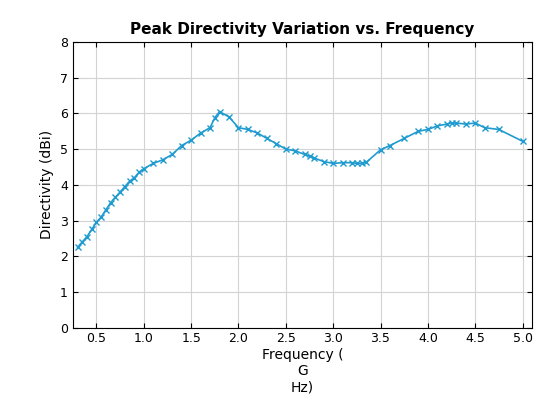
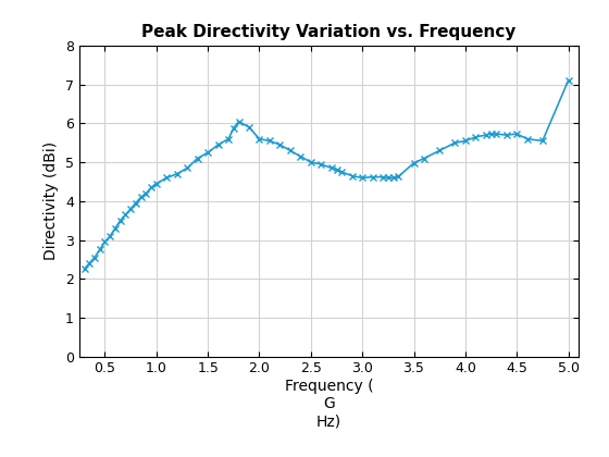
5.0: 5.22 -> 7.10
